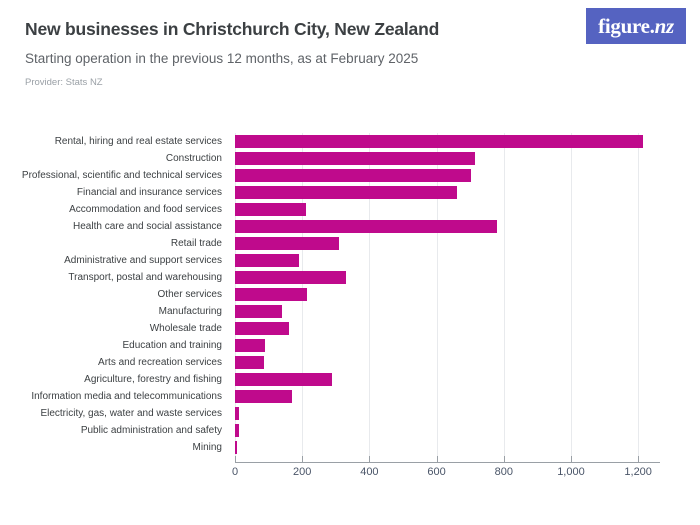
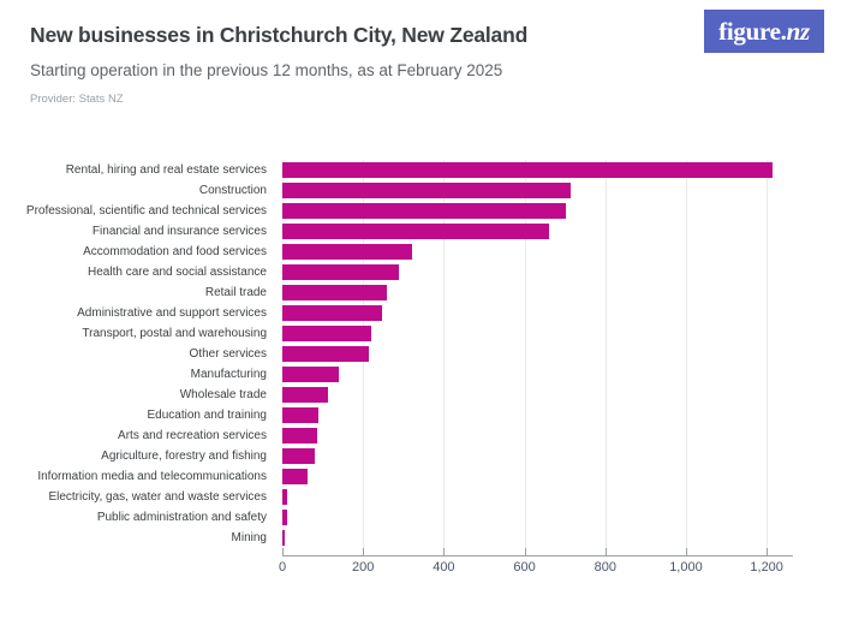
Accommodation and food services: 210 -> 320
Health care and social assistance: 780 -> 290
Retail trade: 310 -> 260
Administrative and support services: 190 -> 250
Transport, postal and warehousing: 330 -> 220
Wholesale trade: 160 -> 110
Agriculture, forestry and fishing: 290 -> 80
Information media and telecommunications: 170 -> 60
